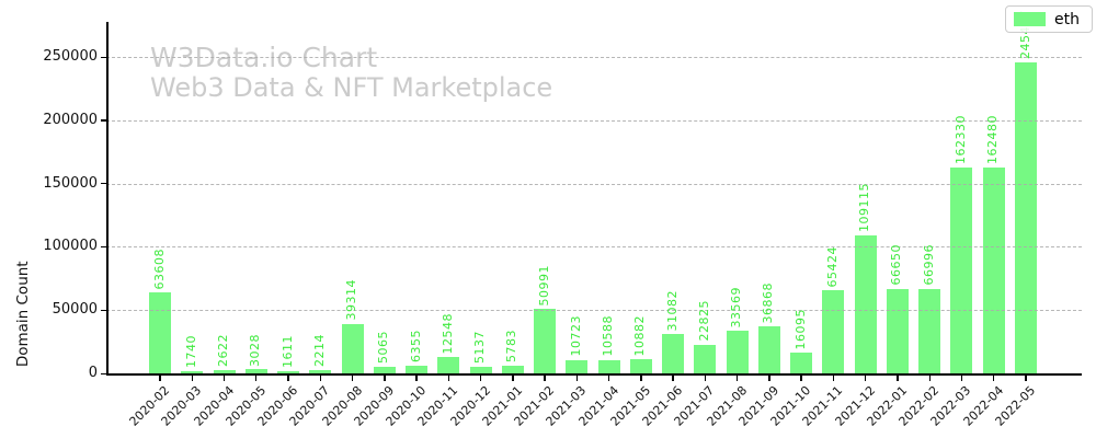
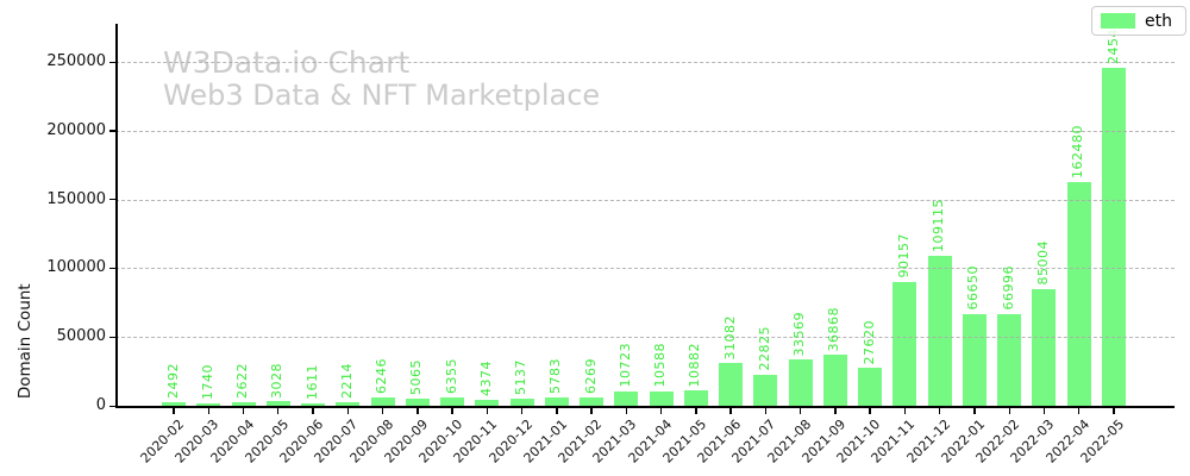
2020-02: 63608 -> 2492
2020-08: 39314 -> 6246
2020-11: 12548 -> 4374
2021-02: 50991 -> 6269
2021-10: 16095 -> 27620
2021-11: 65424 -> 90157
2022-03: 162330 -> 85004
